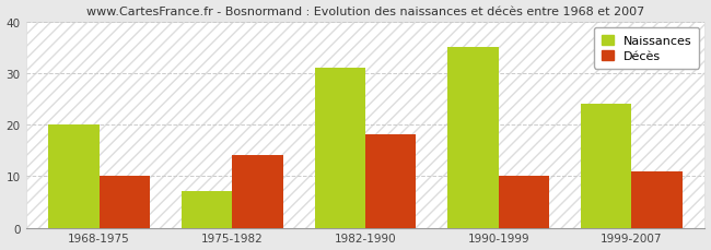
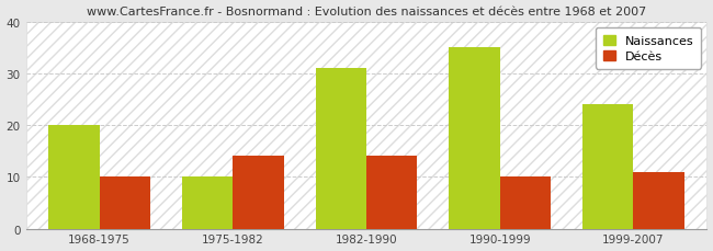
Naissances/1975-1982: 7 -> 10
Décès/1982-1990: 18 -> 14
